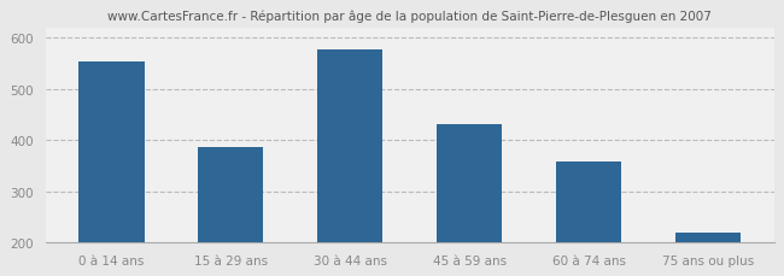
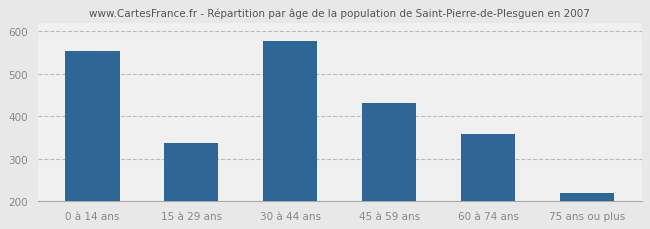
15 à 29 ans: 385 -> 337
